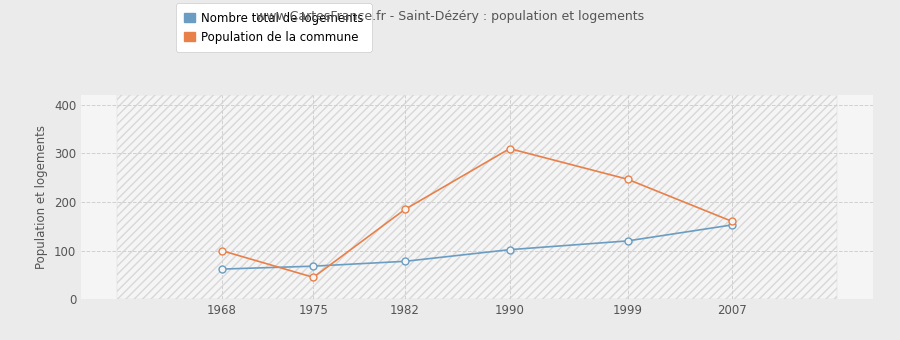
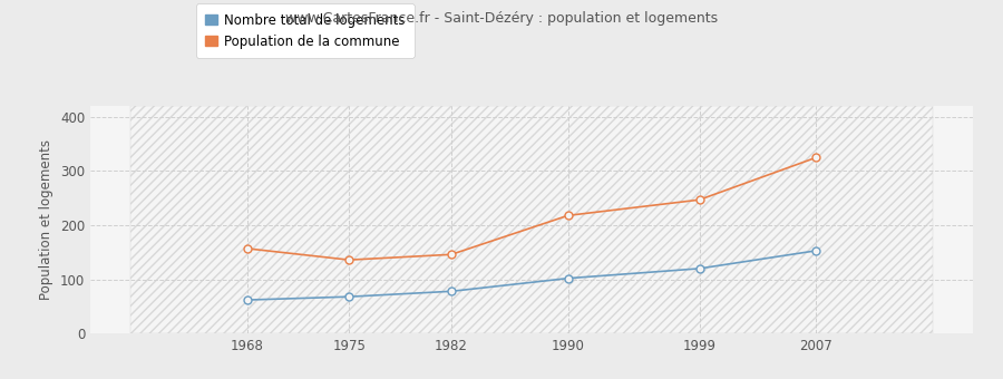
Population de la commune/1968: 100 -> 157
Population de la commune/1975: 45 -> 136
Population de la commune/1982: 185 -> 146
Population de la commune/1990: 310 -> 218
Population de la commune/2007: 160 -> 325
